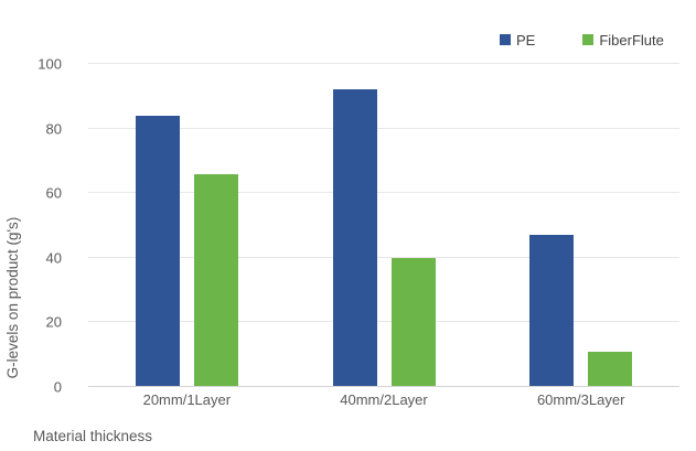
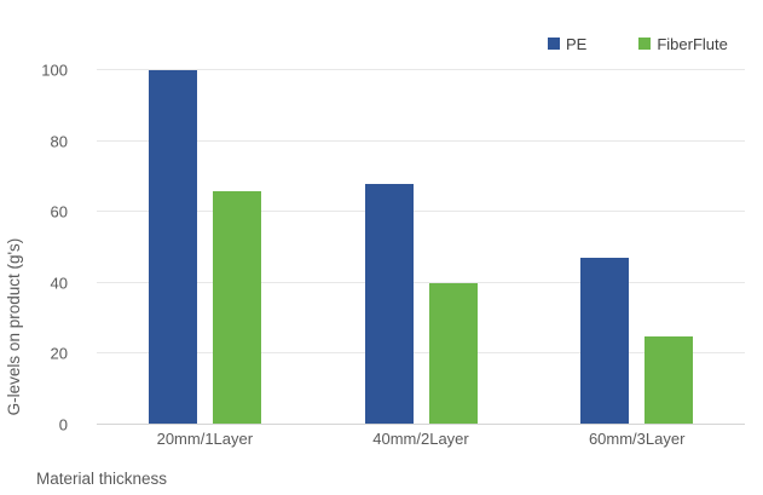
PE/20mm/1Layer: 84 -> 100
PE/40mm/2Layer: 92 -> 68
FiberFlute/60mm/3Layer: 11 -> 25
